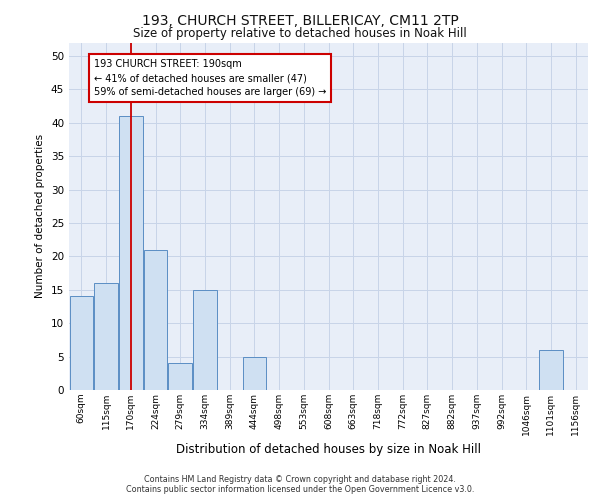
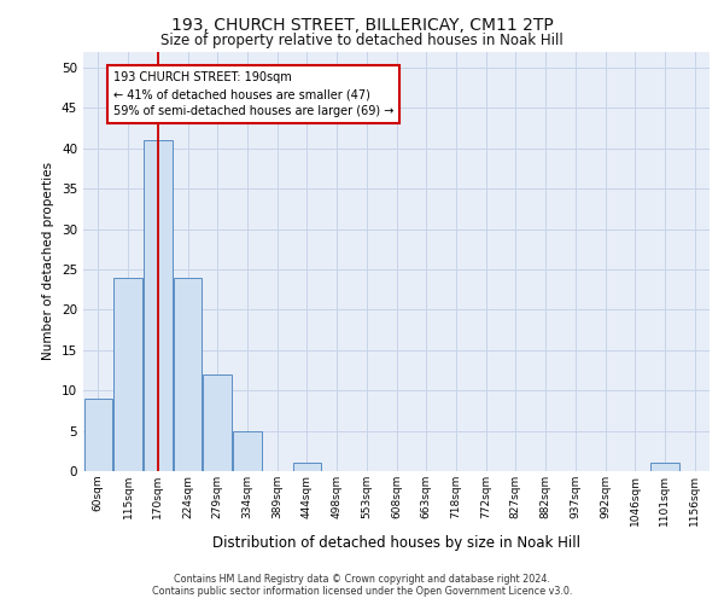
60sqm: 14 -> 9
115sqm: 16 -> 24
224sqm: 21 -> 24
279sqm: 4 -> 12
334sqm: 15 -> 5
444sqm: 5 -> 1
1101sqm: 6 -> 1
